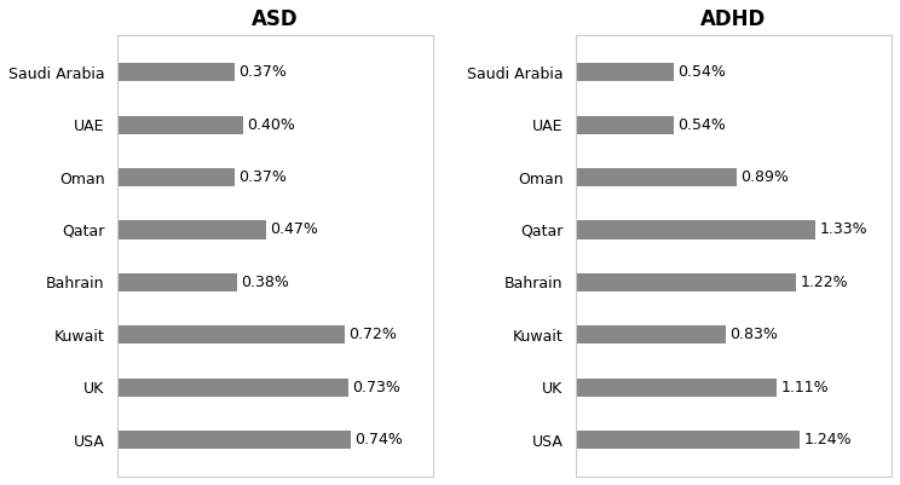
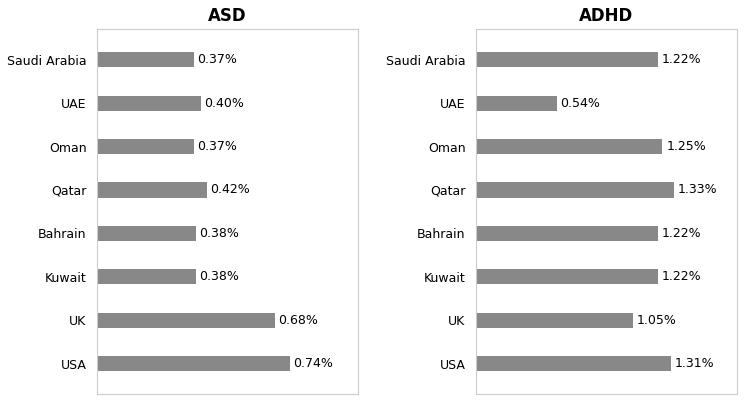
ASD/Qatar: 0.47% -> 0.42%
ASD/Kuwait: 0.72% -> 0.38%
ASD/UK: 0.73% -> 0.68%
ADHD/Saudi Arabia: 0.54% -> 1.22%
ADHD/Oman: 0.89% -> 1.25%
ADHD/Kuwait: 0.83% -> 1.22%
ADHD/UK: 1.11% -> 1.05%
ADHD/USA: 1.24% -> 1.31%
